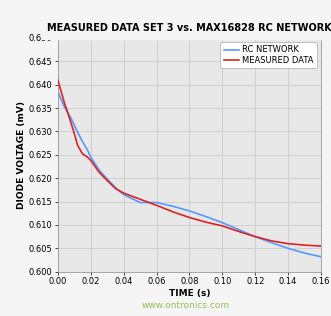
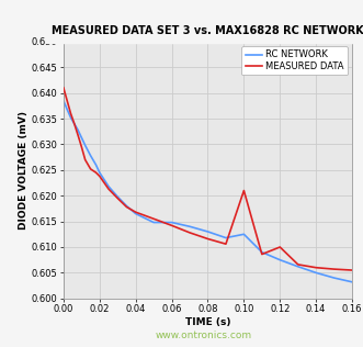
RC NETWORK/0.10: 0.6105 -> 0.6125
MEASURED DATA/0.10: 0.6098 -> 0.6210
MEASURED DATA/0.12: 0.6075 -> 0.6100
